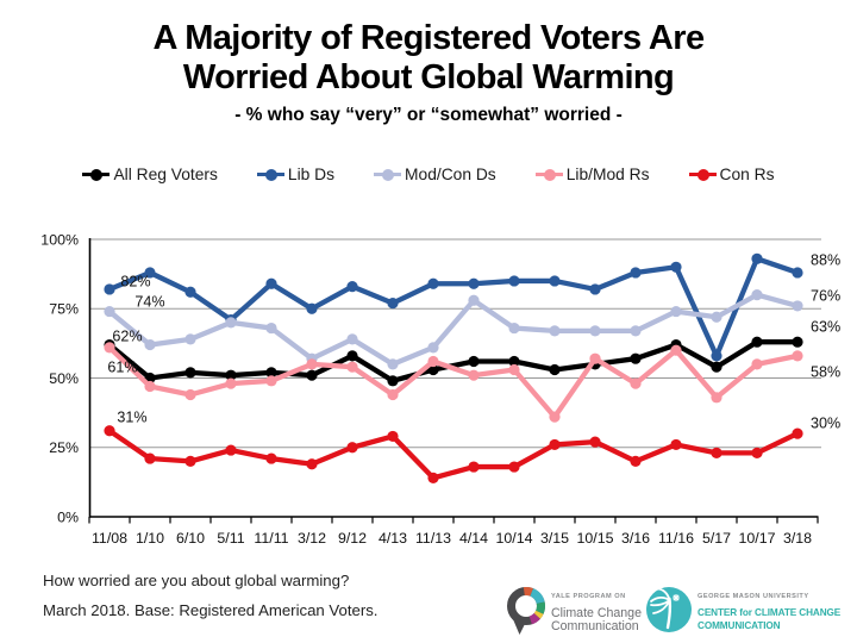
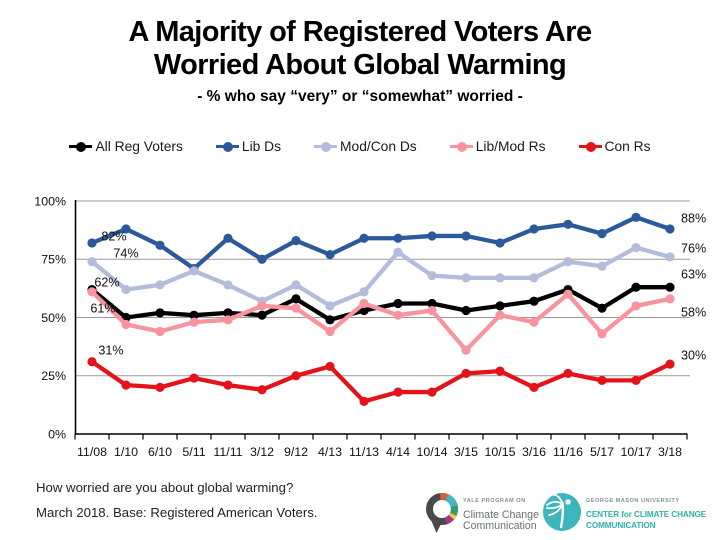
Mod/Con Ds/11/11: 68% -> 64%
Lib/Mod Rs/10/15: 57% -> 51%
Lib Ds/5/17: 58% -> 86%
